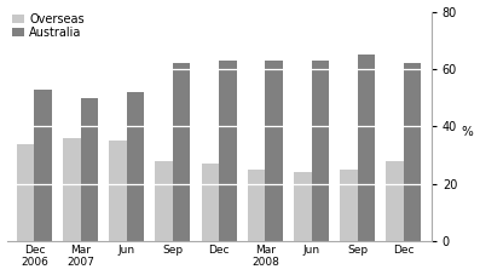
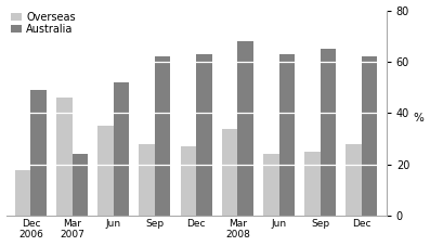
Overseas/Dec 2006: 34 -> 18
Australia/Dec 2006: 53 -> 49
Overseas/Mar 2007: 36 -> 46
Australia/Mar 2007: 50 -> 24
Overseas/Mar 2008: 25 -> 34
Australia/Mar 2008: 63 -> 68
